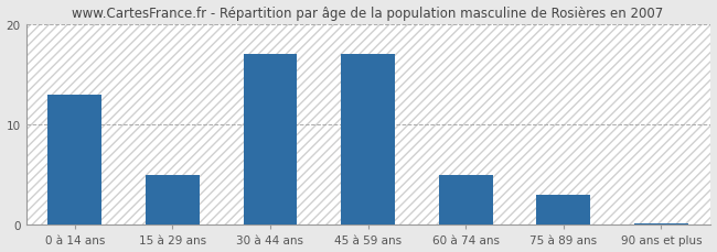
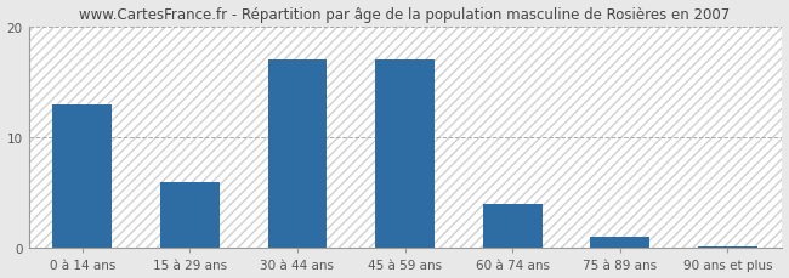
15 à 29 ans: 5.0 -> 6.0
60 à 74 ans: 5.0 -> 4.0
75 à 89 ans: 3.0 -> 1.0
